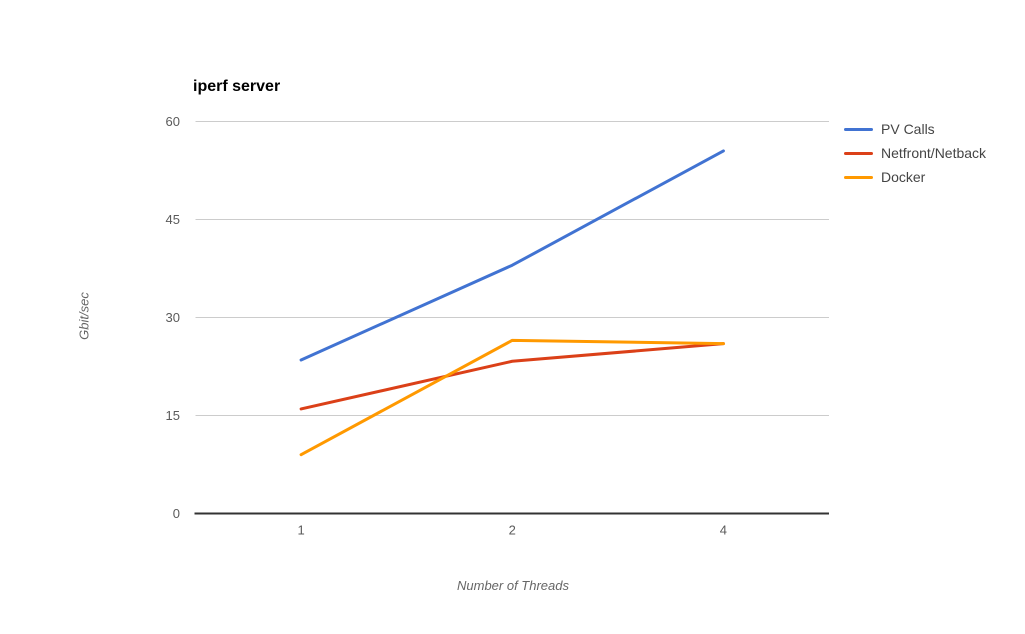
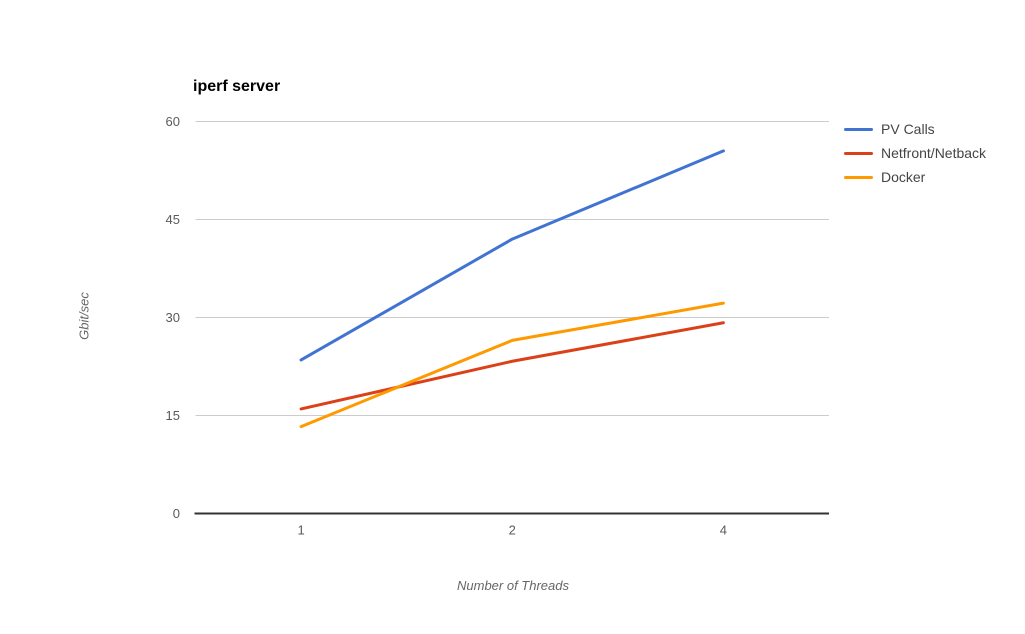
Docker/1: 9 -> 13
PV Calls/2: 38 -> 42
Netfront/Netback/4: 26 -> 29
Docker/4: 26 -> 32
